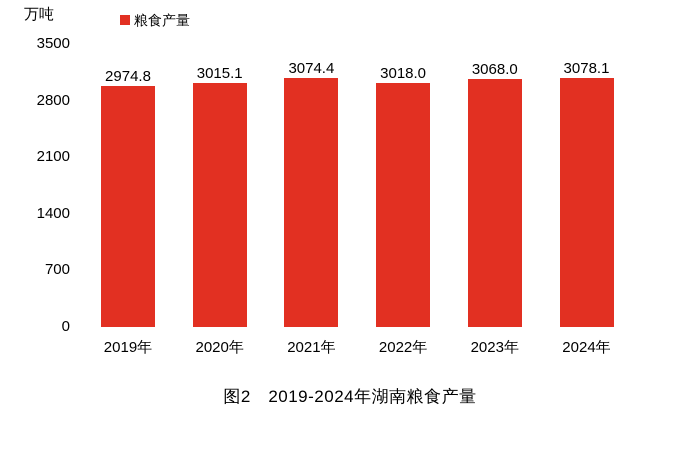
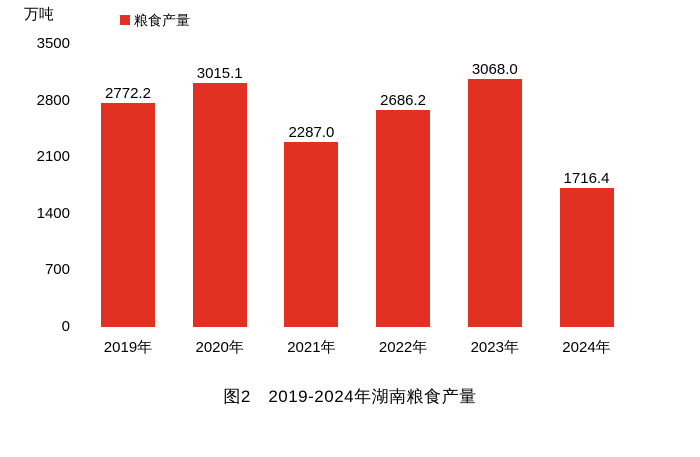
2019年: 2974.8 -> 2772.2
2021年: 3074.4 -> 2287.0
2022年: 3018.0 -> 2686.2
2024年: 3078.1 -> 1716.4
